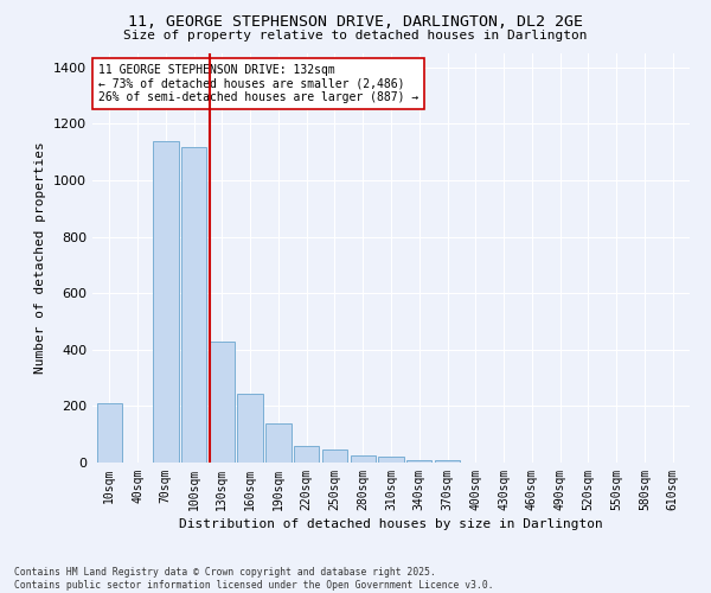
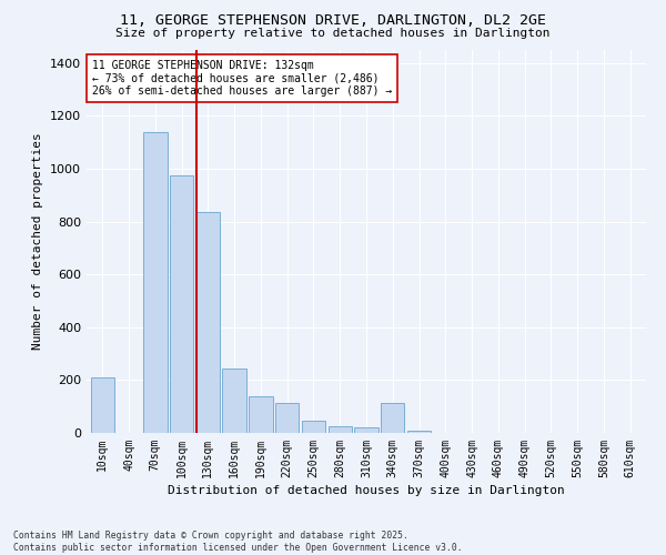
100sqm: 1120 -> 975
130sqm: 430 -> 835
220sqm: 60 -> 115
340sqm: 10 -> 115
